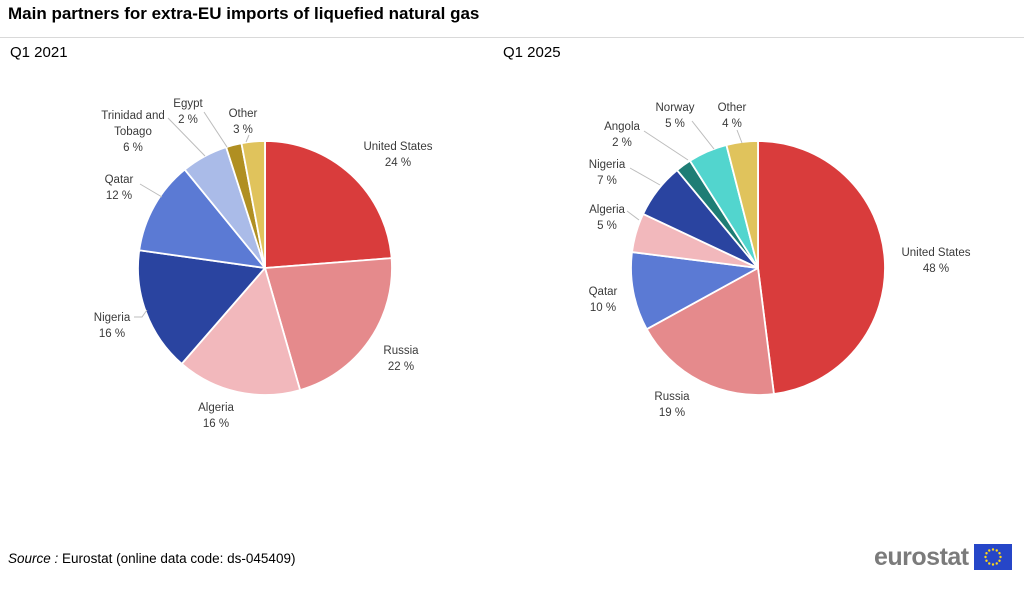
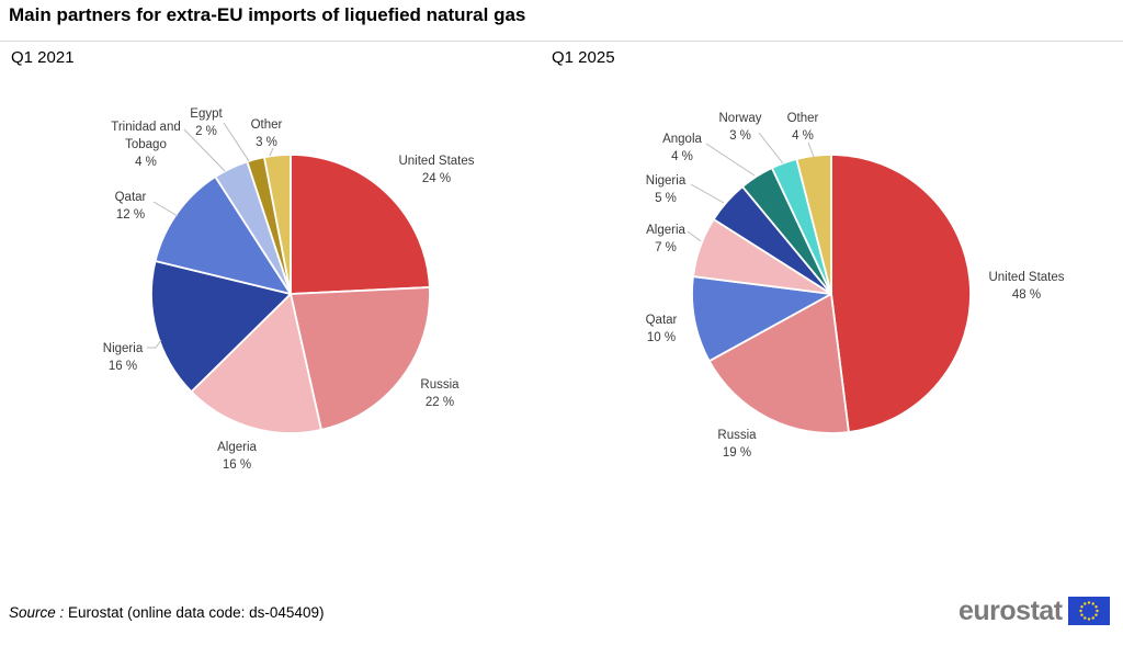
Q1 2021/Trinidad and Tobago: 6 -> 4
Q1 2025/Algeria: 5 -> 7
Q1 2025/Nigeria: 7 -> 5
Q1 2025/Angola: 2 -> 4
Q1 2025/Norway: 5 -> 3
